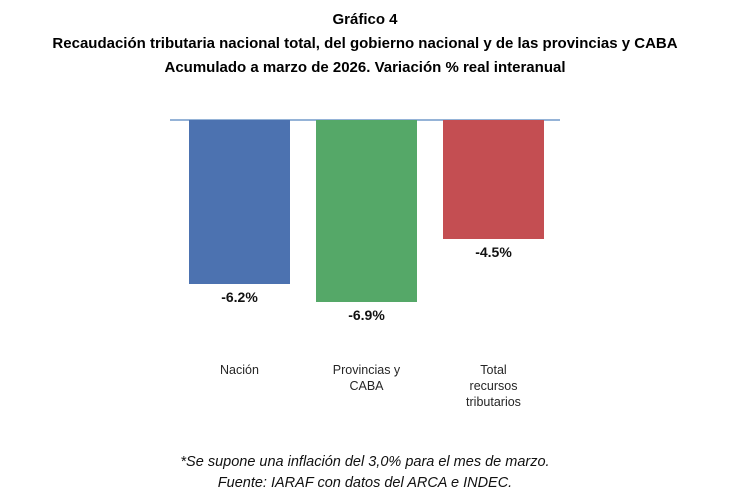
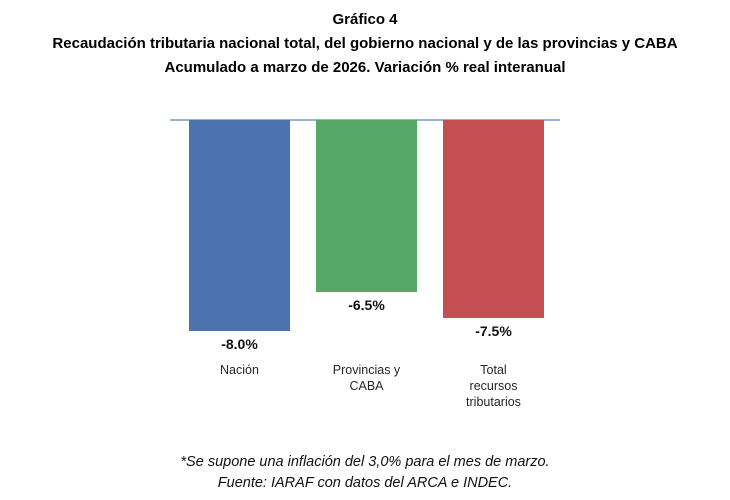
Nación: -6.2% -> -8.0%
Provincias y CABA: -6.9% -> -6.5%
Total recursos tributarios: -4.5% -> -7.5%
